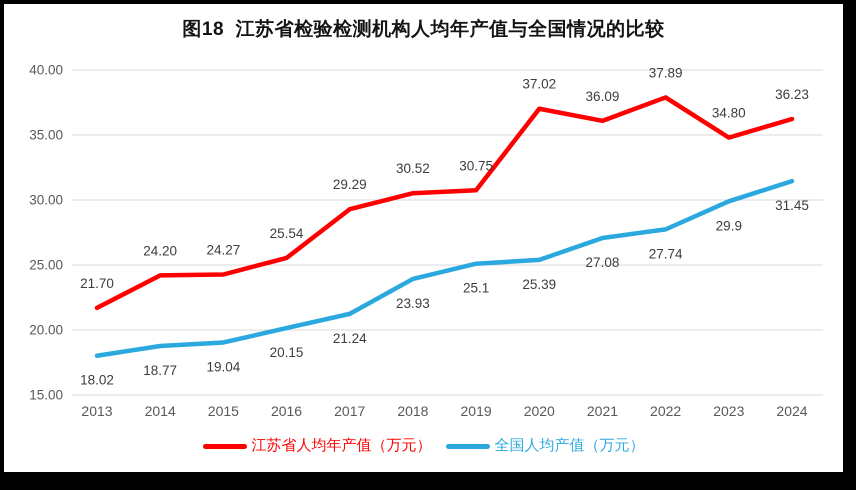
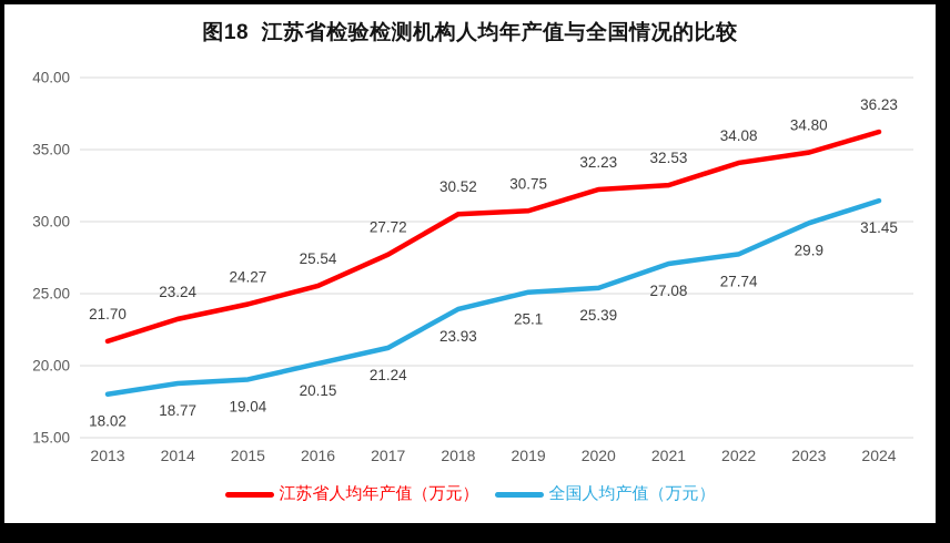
江苏省人均年产值（万元）/2014: 24.20 -> 23.24
江苏省人均年产值（万元）/2017: 29.29 -> 27.72
江苏省人均年产值（万元）/2020: 37.02 -> 32.23
江苏省人均年产值（万元）/2021: 36.09 -> 32.53
江苏省人均年产值（万元）/2022: 37.89 -> 34.08
